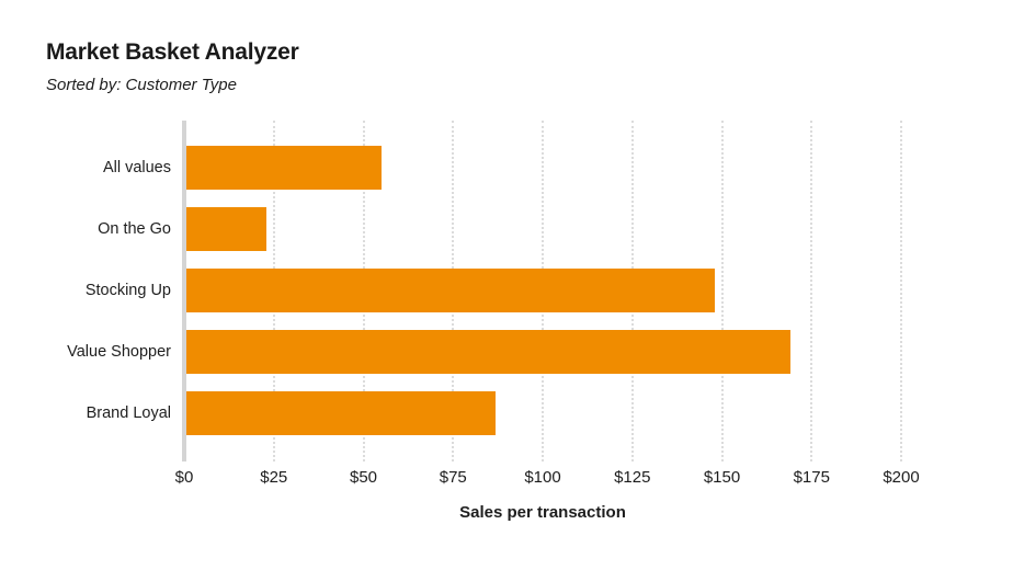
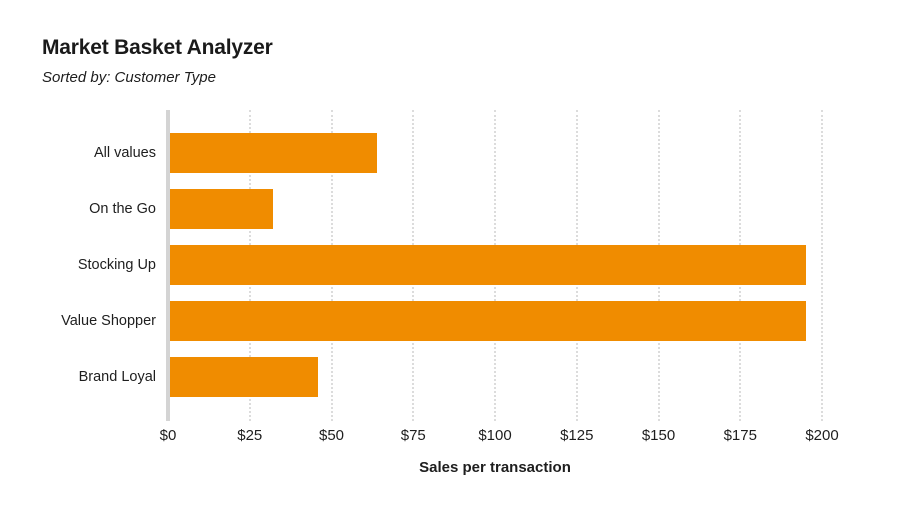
All values: $55 -> $64
On the Go: $23 -> $32
Stocking Up: $148 -> $195
Value Shopper: $169 -> $195
Brand Loyal: $87 -> $46
